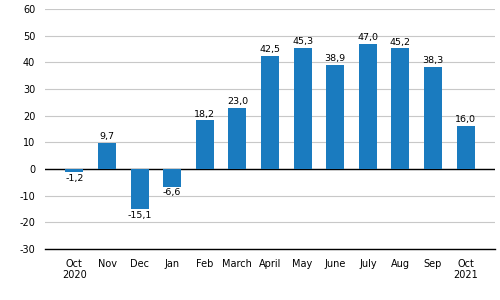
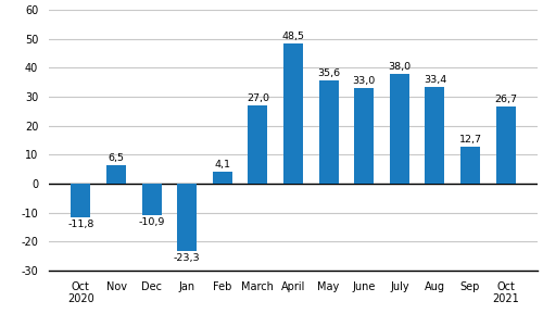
Oct 2020: -1,2 -> -11,8
Nov: 9,7 -> 6,5
Dec: -15,1 -> -10,9
Jan: -6,6 -> -23,3
Feb: 18,2 -> 4,1
March: 23,0 -> 27,0
April: 42,5 -> 48,5
May: 45,3 -> 35,6
June: 38,9 -> 33,0
July: 47,0 -> 38,0
Aug: 45,2 -> 33,4
Sep: 38,3 -> 12,7
Oct 2021: 16,0 -> 26,7
